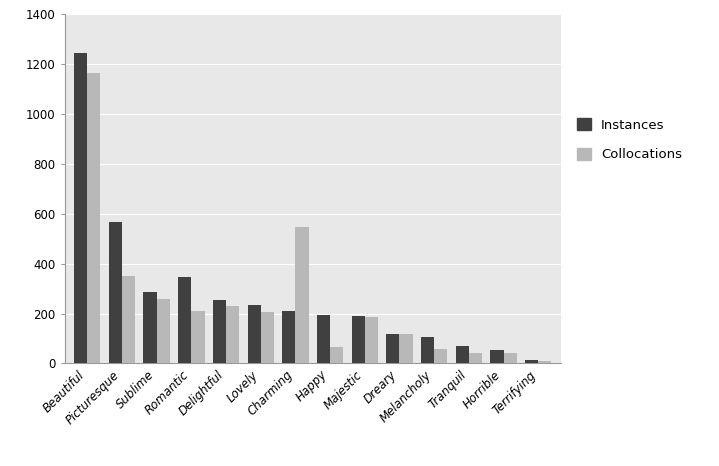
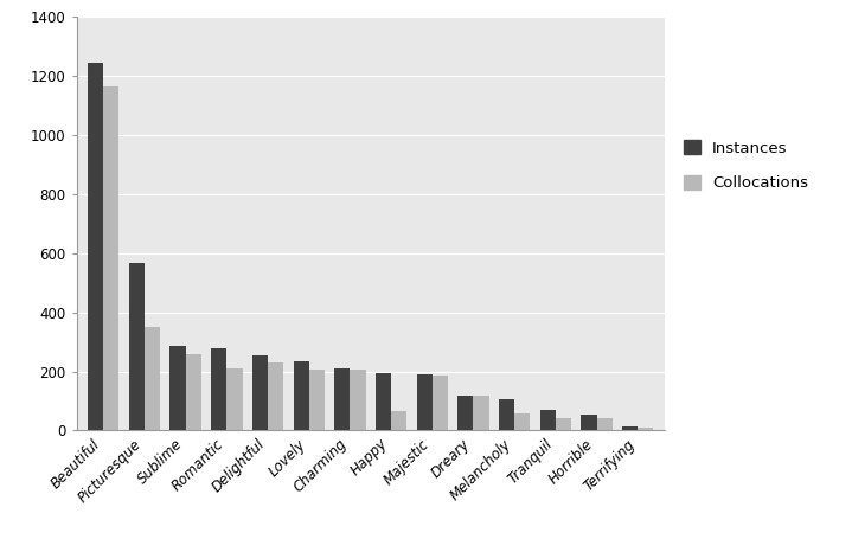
Instances/Romantic: 345 -> 280
Collocations/Charming: 545 -> 205
